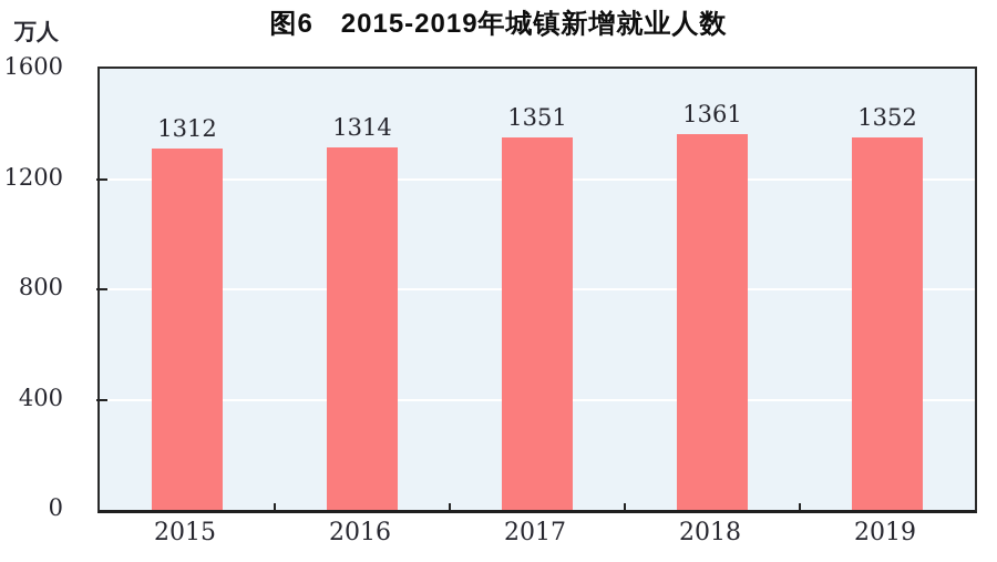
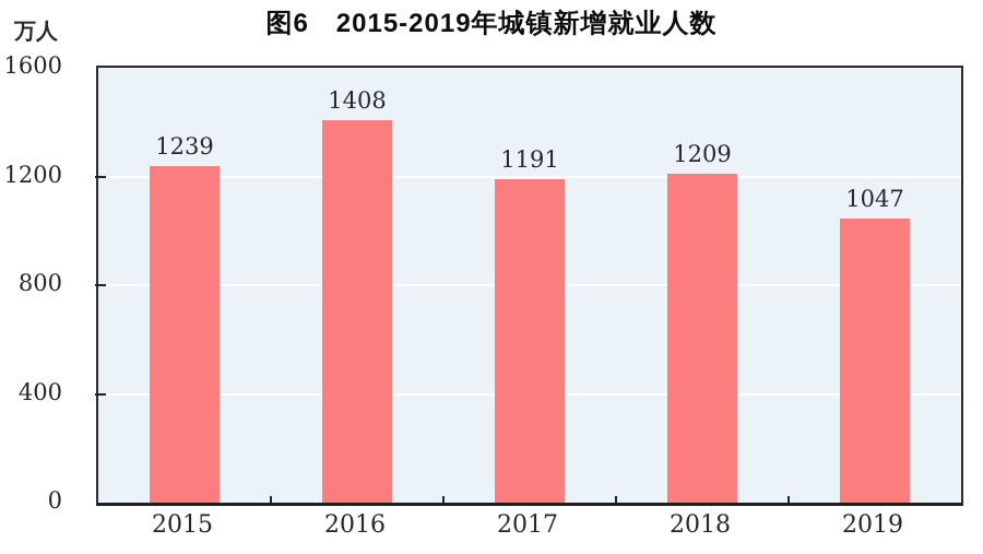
2015: 1312 -> 1239
2016: 1314 -> 1408
2017: 1351 -> 1191
2018: 1361 -> 1209
2019: 1352 -> 1047
